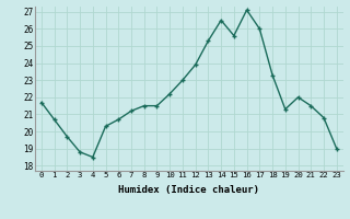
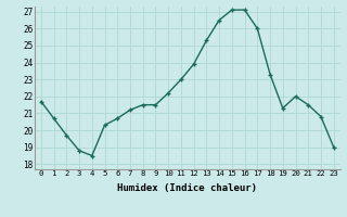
15: 25.6 -> 27.1
